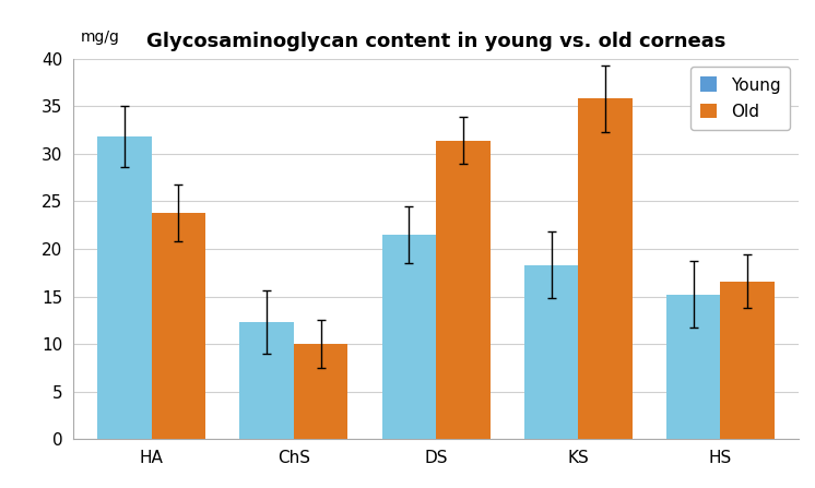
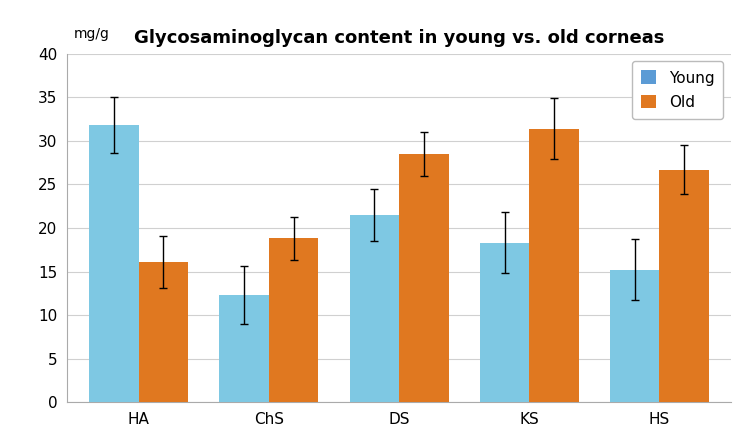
Old/HA: 23.8 -> 16.1
Old/ChS: 10.0 -> 18.8
Old/DS: 31.4 -> 28.5
Old/KS: 35.8 -> 31.4
Old/HS: 16.6 -> 26.7
